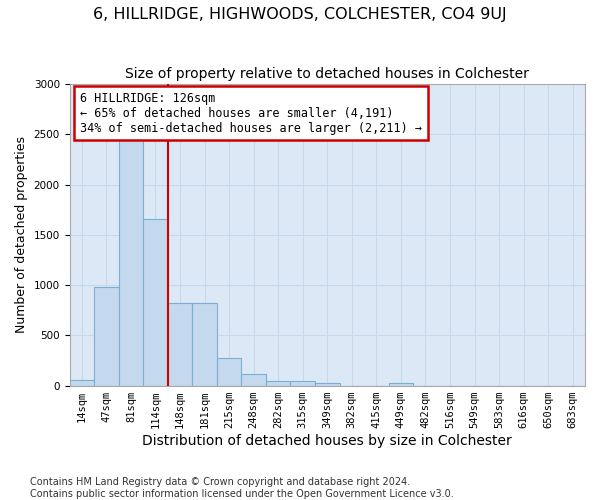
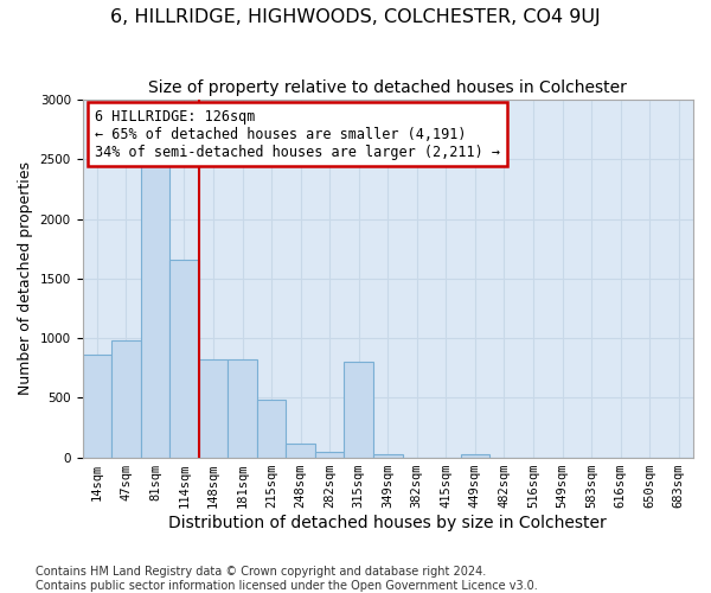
14sqm: 60 -> 860
215sqm: 270 -> 480
315sqm: 40 -> 800
